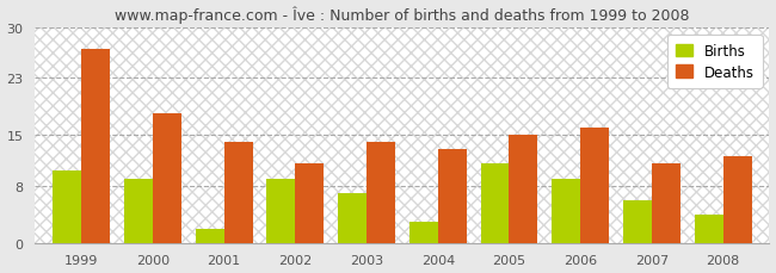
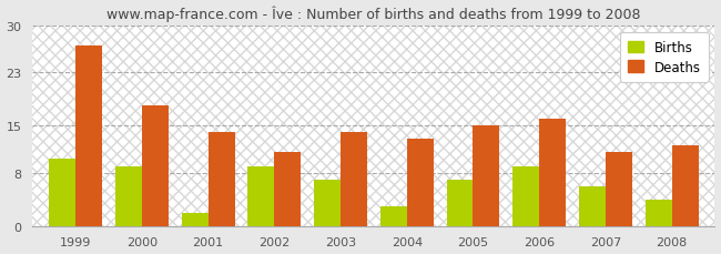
Births/2005: 11 -> 7
